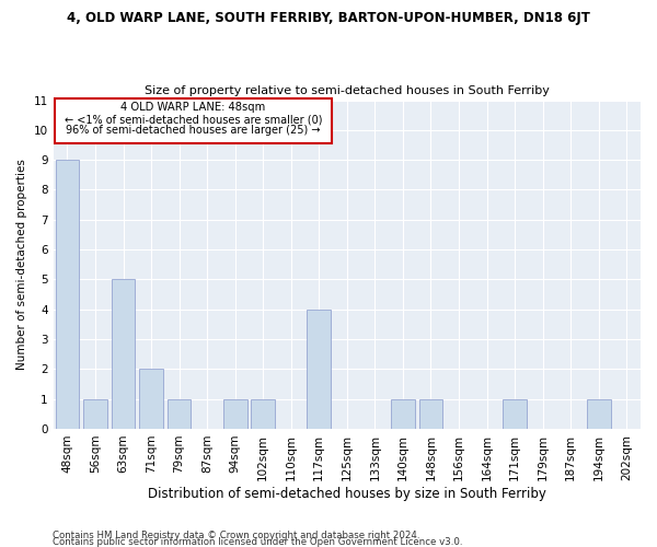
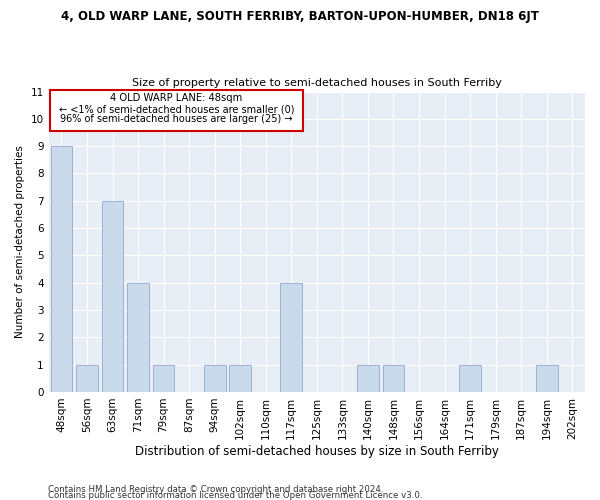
63sqm: 5 -> 7
71sqm: 2 -> 4
